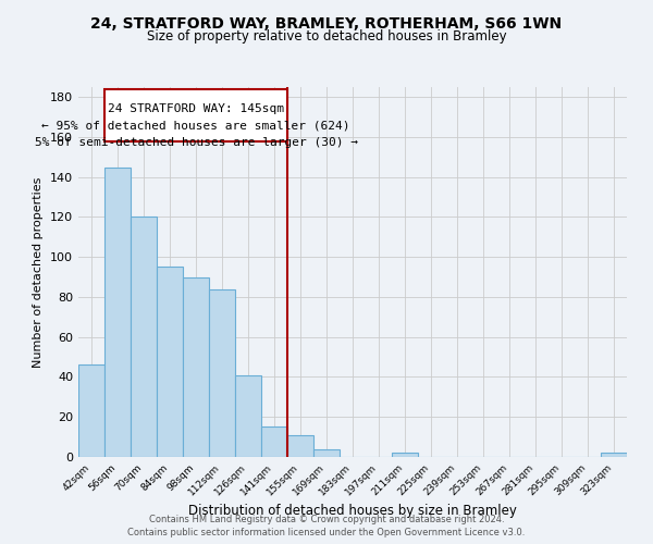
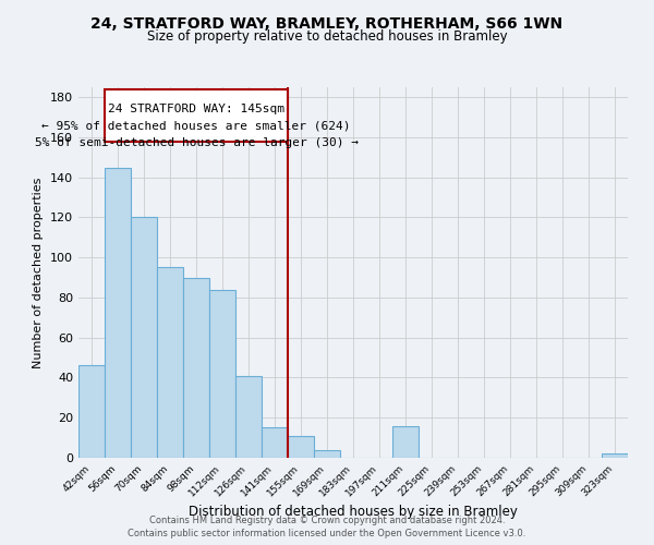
211sqm: 2 -> 16
